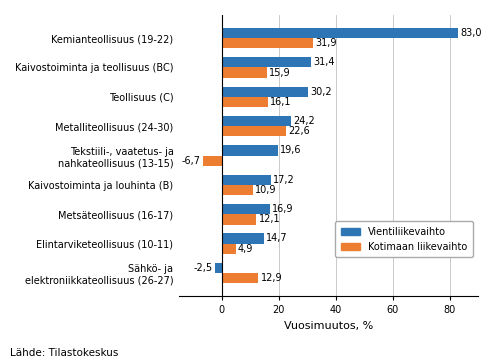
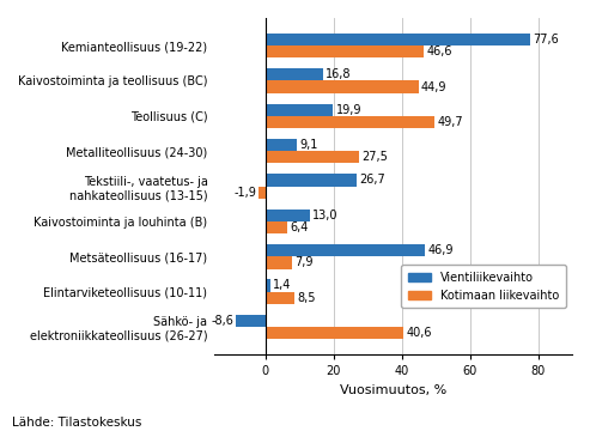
Vientiliikevaihto/Kemianteollisuus (19-22): 83,0 -> 77,6
Kotimaan liikevaihto/Kemianteollisuus (19-22): 31,9 -> 46,6
Vientiliikevaihto/Kaivostoiminta ja teollisuus (BC): 31,4 -> 16,8
Kotimaan liikevaihto/Kaivostoiminta ja teollisuus (BC): 15,9 -> 44,9
Vientiliikevaihto/Teollisuus (C): 30,2 -> 19,9
Kotimaan liikevaihto/Teollisuus (C): 16,1 -> 49,7
Vientiliikevaihto/Metalliteollisuus (24-30): 24,2 -> 9,1
Kotimaan liikevaihto/Metalliteollisuus (24-30): 22,6 -> 27,5
Vientiliikevaihto/Tekstiili-, vaatetus- ja nahkateollisuus (13-15): 19,6 -> 26,7
Kotimaan liikevaihto/Tekstiili-, vaatetus- ja nahkateollisuus (13-15): -6,7 -> -1,9
Vientiliikevaihto/Kaivostoiminta ja louhinta (B): 17,2 -> 13,0
Kotimaan liikevaihto/Kaivostoiminta ja louhinta (B): 10,9 -> 6,4
Vientiliikevaihto/Metsäteollisuus (16-17): 16,9 -> 46,9
Kotimaan liikevaihto/Metsäteollisuus (16-17): 12,1 -> 7,9
Vientiliikevaihto/Elintarviketeollisuus (10-11): 14,7 -> 1,4
Kotimaan liikevaihto/Elintarviketeollisuus (10-11): 4,9 -> 8,5
Vientiliikevaihto/Sähkö- ja elektroniikkateollisuus (26-27): -2,5 -> -8,6
Kotimaan liikevaihto/Sähkö- ja elektroniikkateollisuus (26-27): 12,9 -> 40,6
